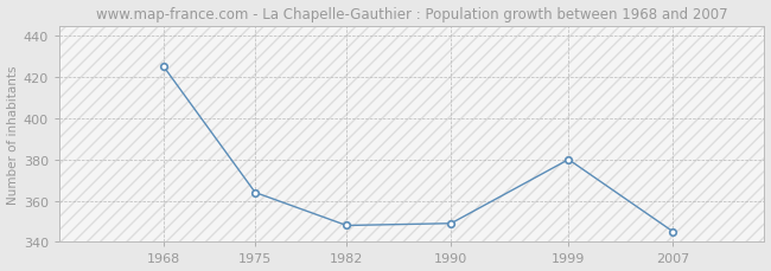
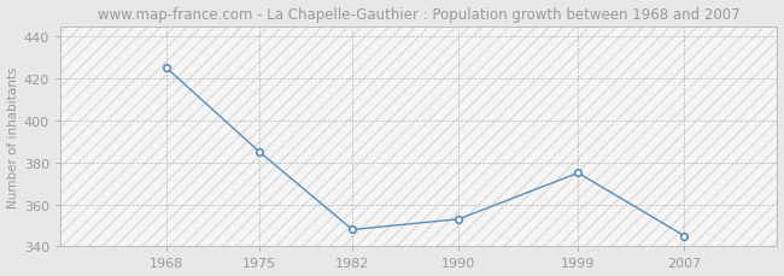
1975: 364 -> 385
1990: 349 -> 353
1999: 380 -> 375
